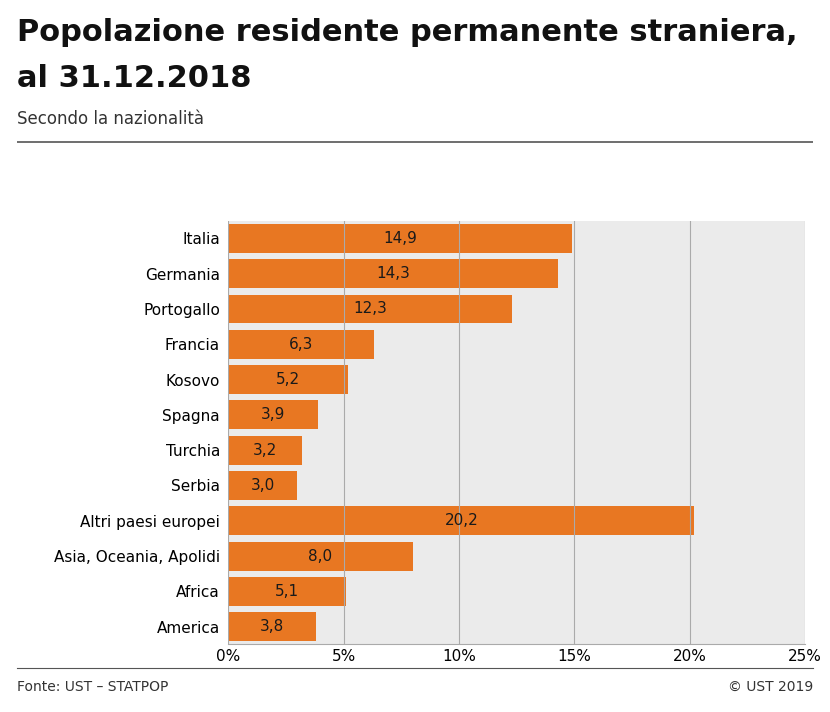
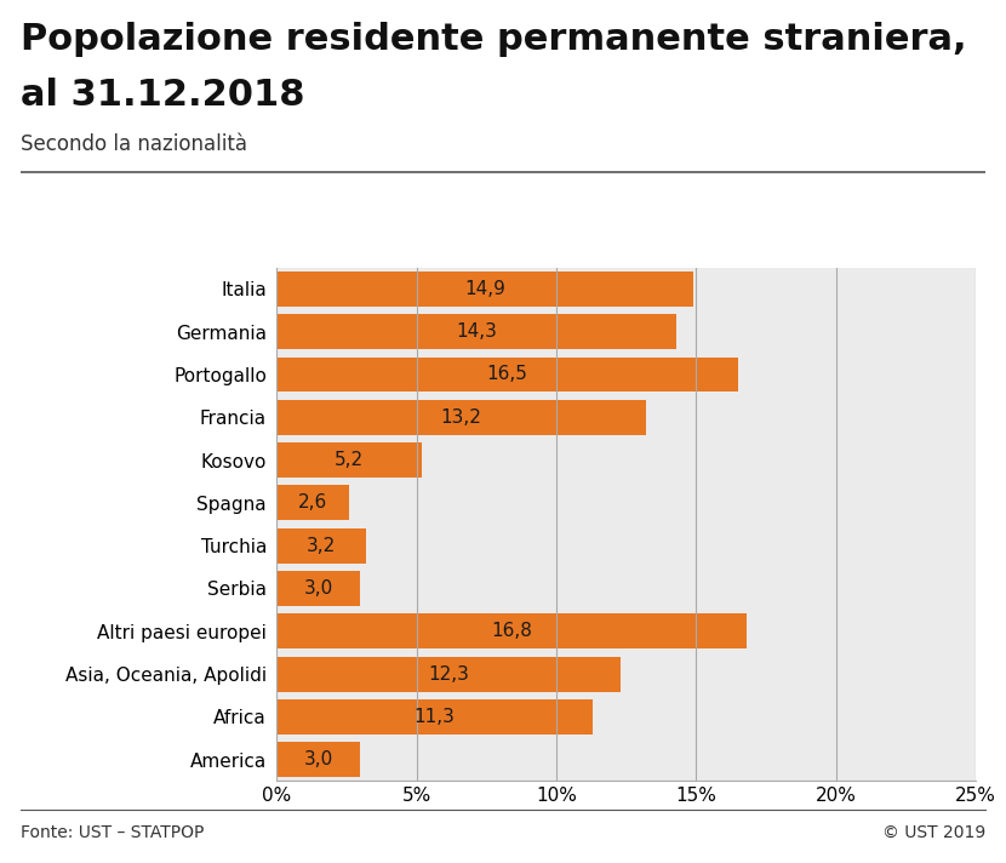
Portogallo: 12,3 -> 16,5
Francia: 6,3 -> 13,2
Spagna: 3,9 -> 2,6
Altri paesi europei: 20,2 -> 16,8
Asia, Oceania, Apolidi: 8,0 -> 12,3
Africa: 5,1 -> 11,3
America: 3,8 -> 3,0
